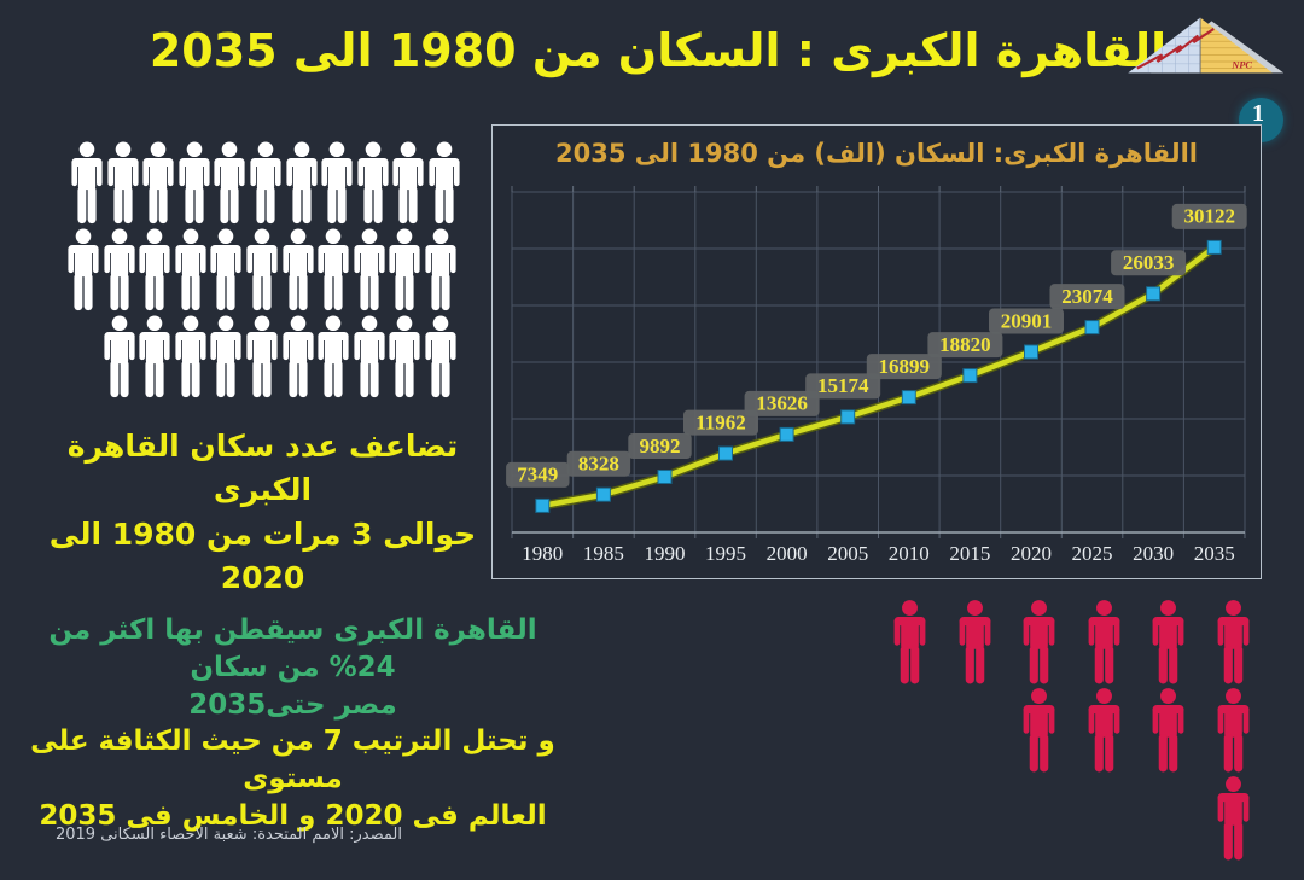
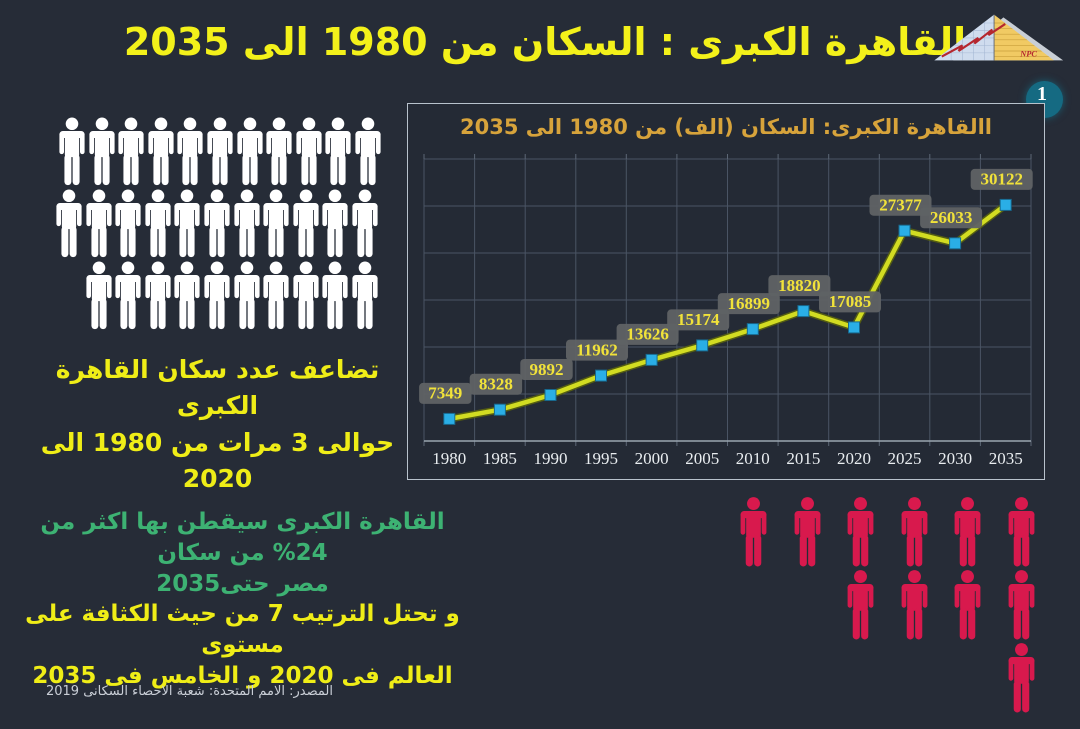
2020: 20901 -> 17085
2025: 23074 -> 27377
